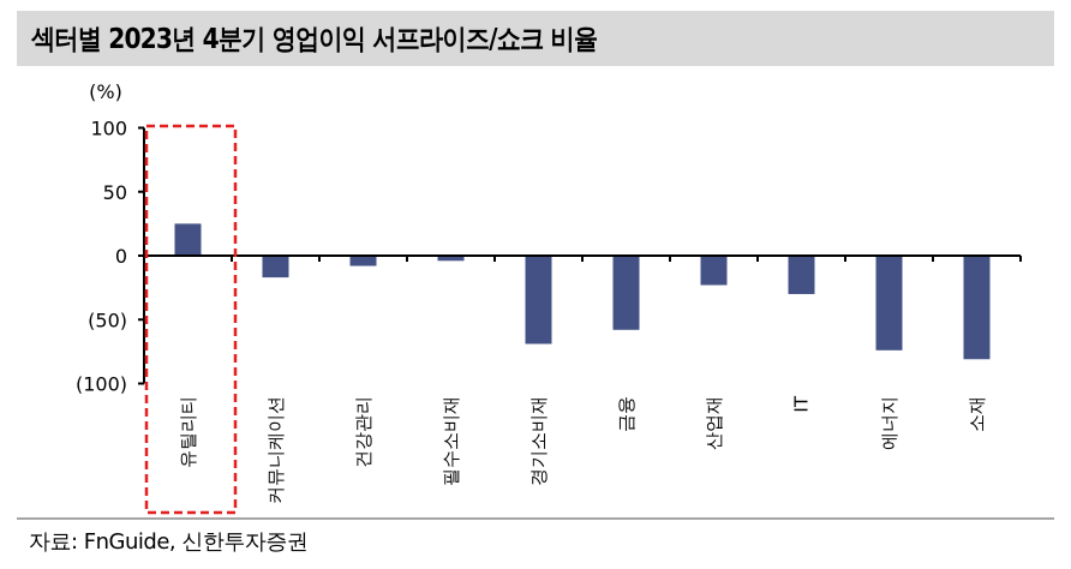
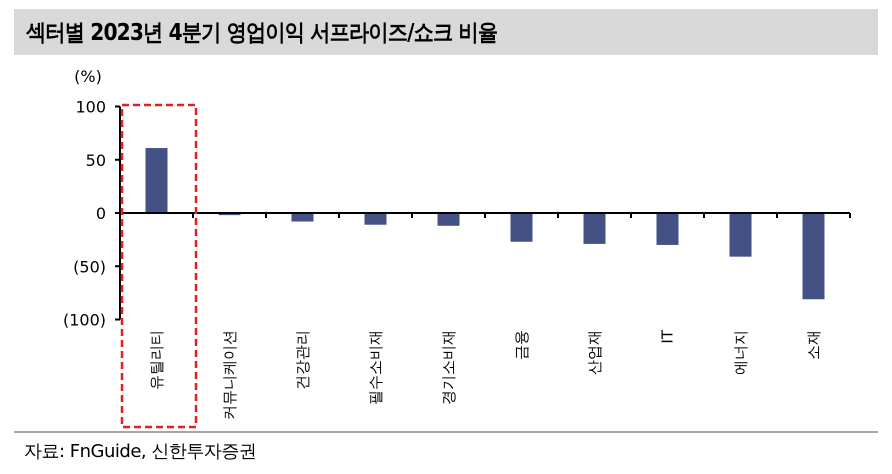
유틸리티: 25 -> 61
커뮤니케이션: -17 -> -2
필수소비재: -4 -> -11
경기소비재: -69 -> -12
금융: -58 -> -27
산업재: -23 -> -29
에너지: -74 -> -41
